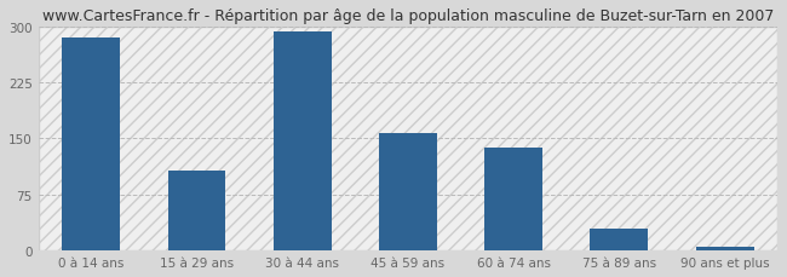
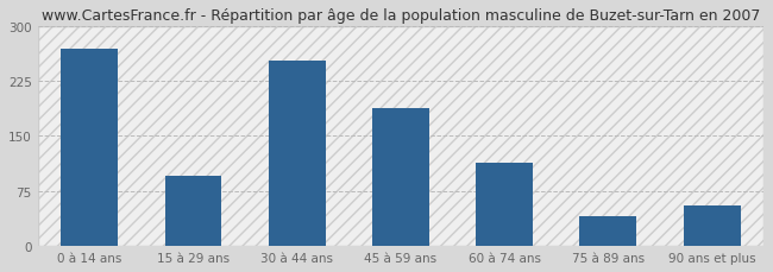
0 à 14 ans: 284 -> 268
15 à 29 ans: 107 -> 96
30 à 44 ans: 293 -> 252
45 à 59 ans: 157 -> 188
60 à 74 ans: 137 -> 114
75 à 89 ans: 30 -> 40
90 ans et plus: 5 -> 56
